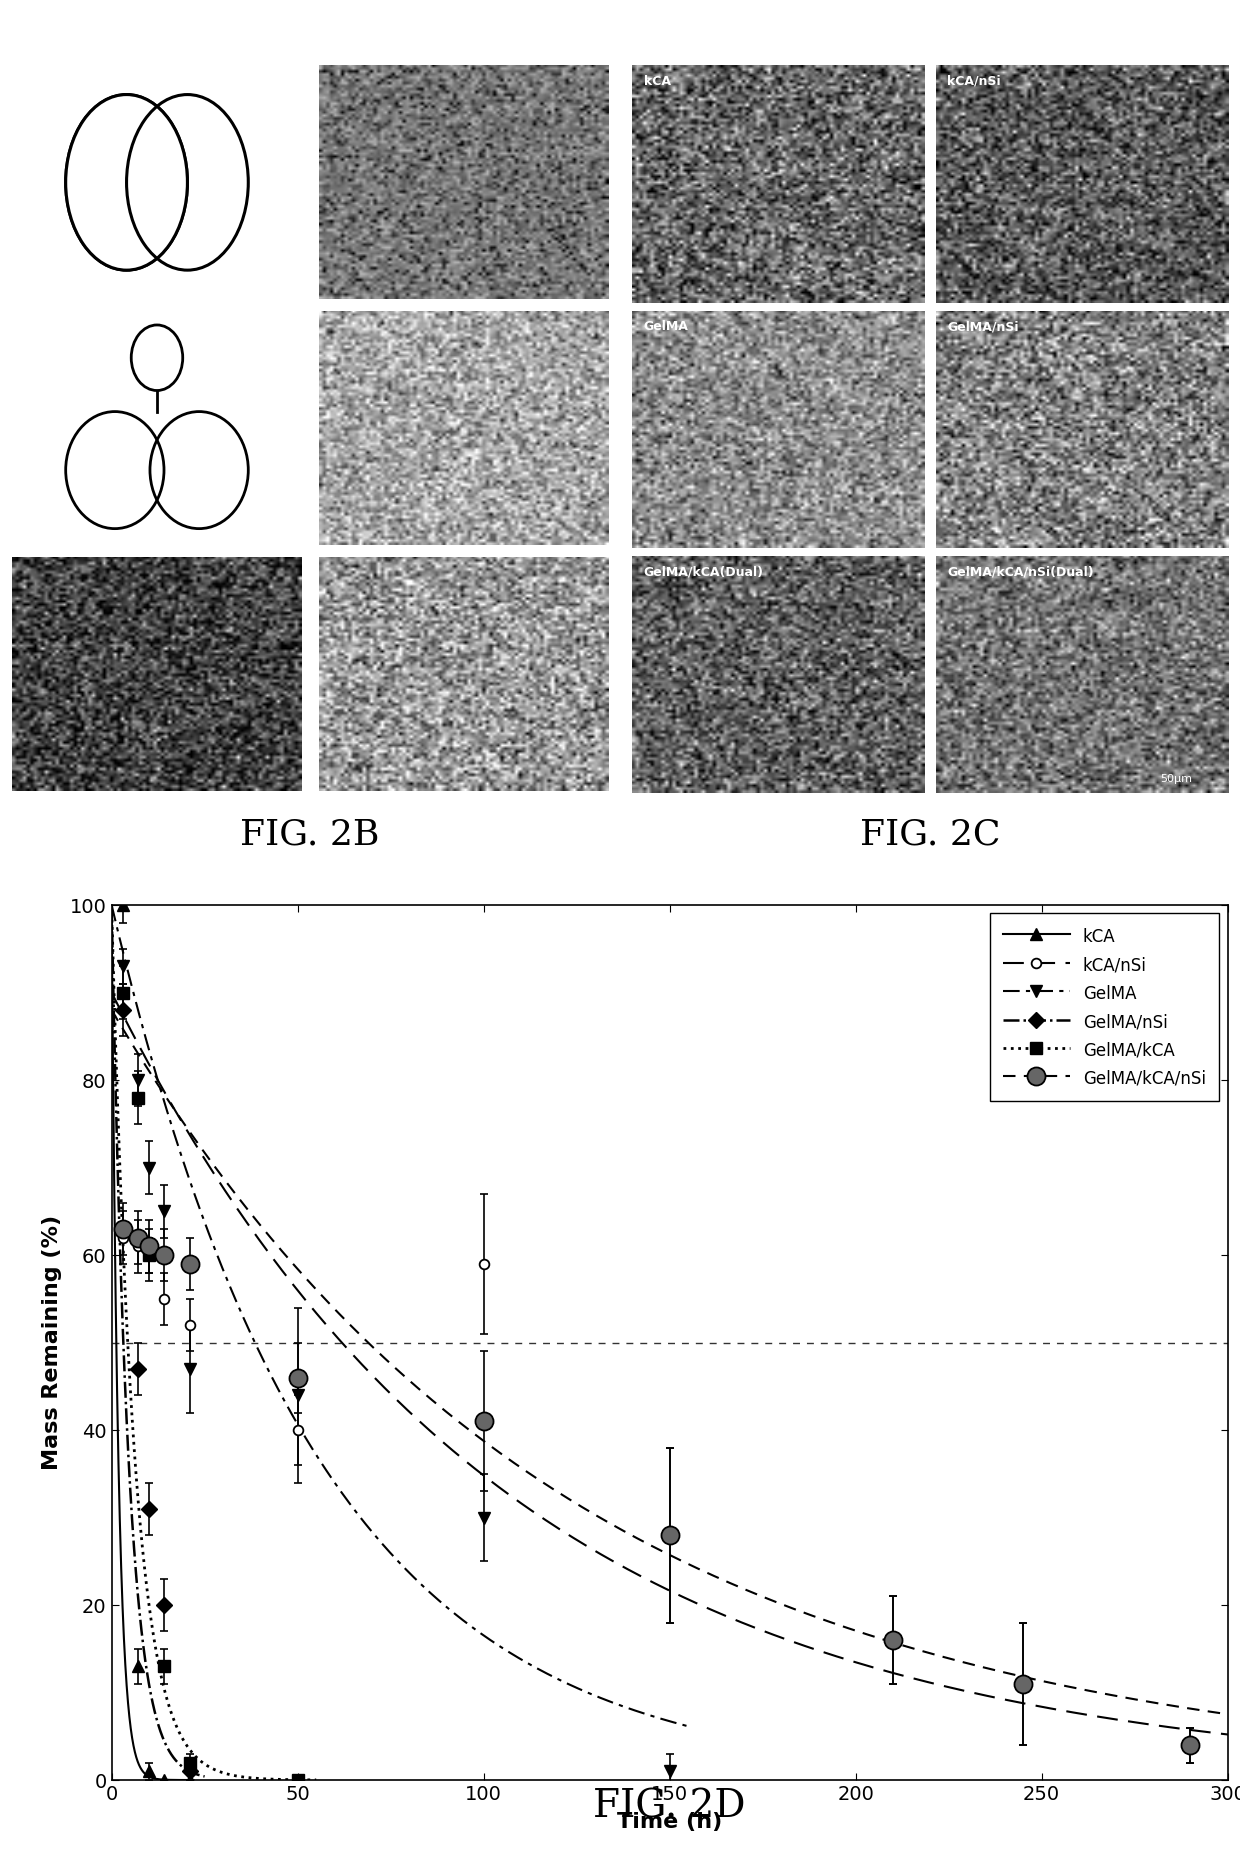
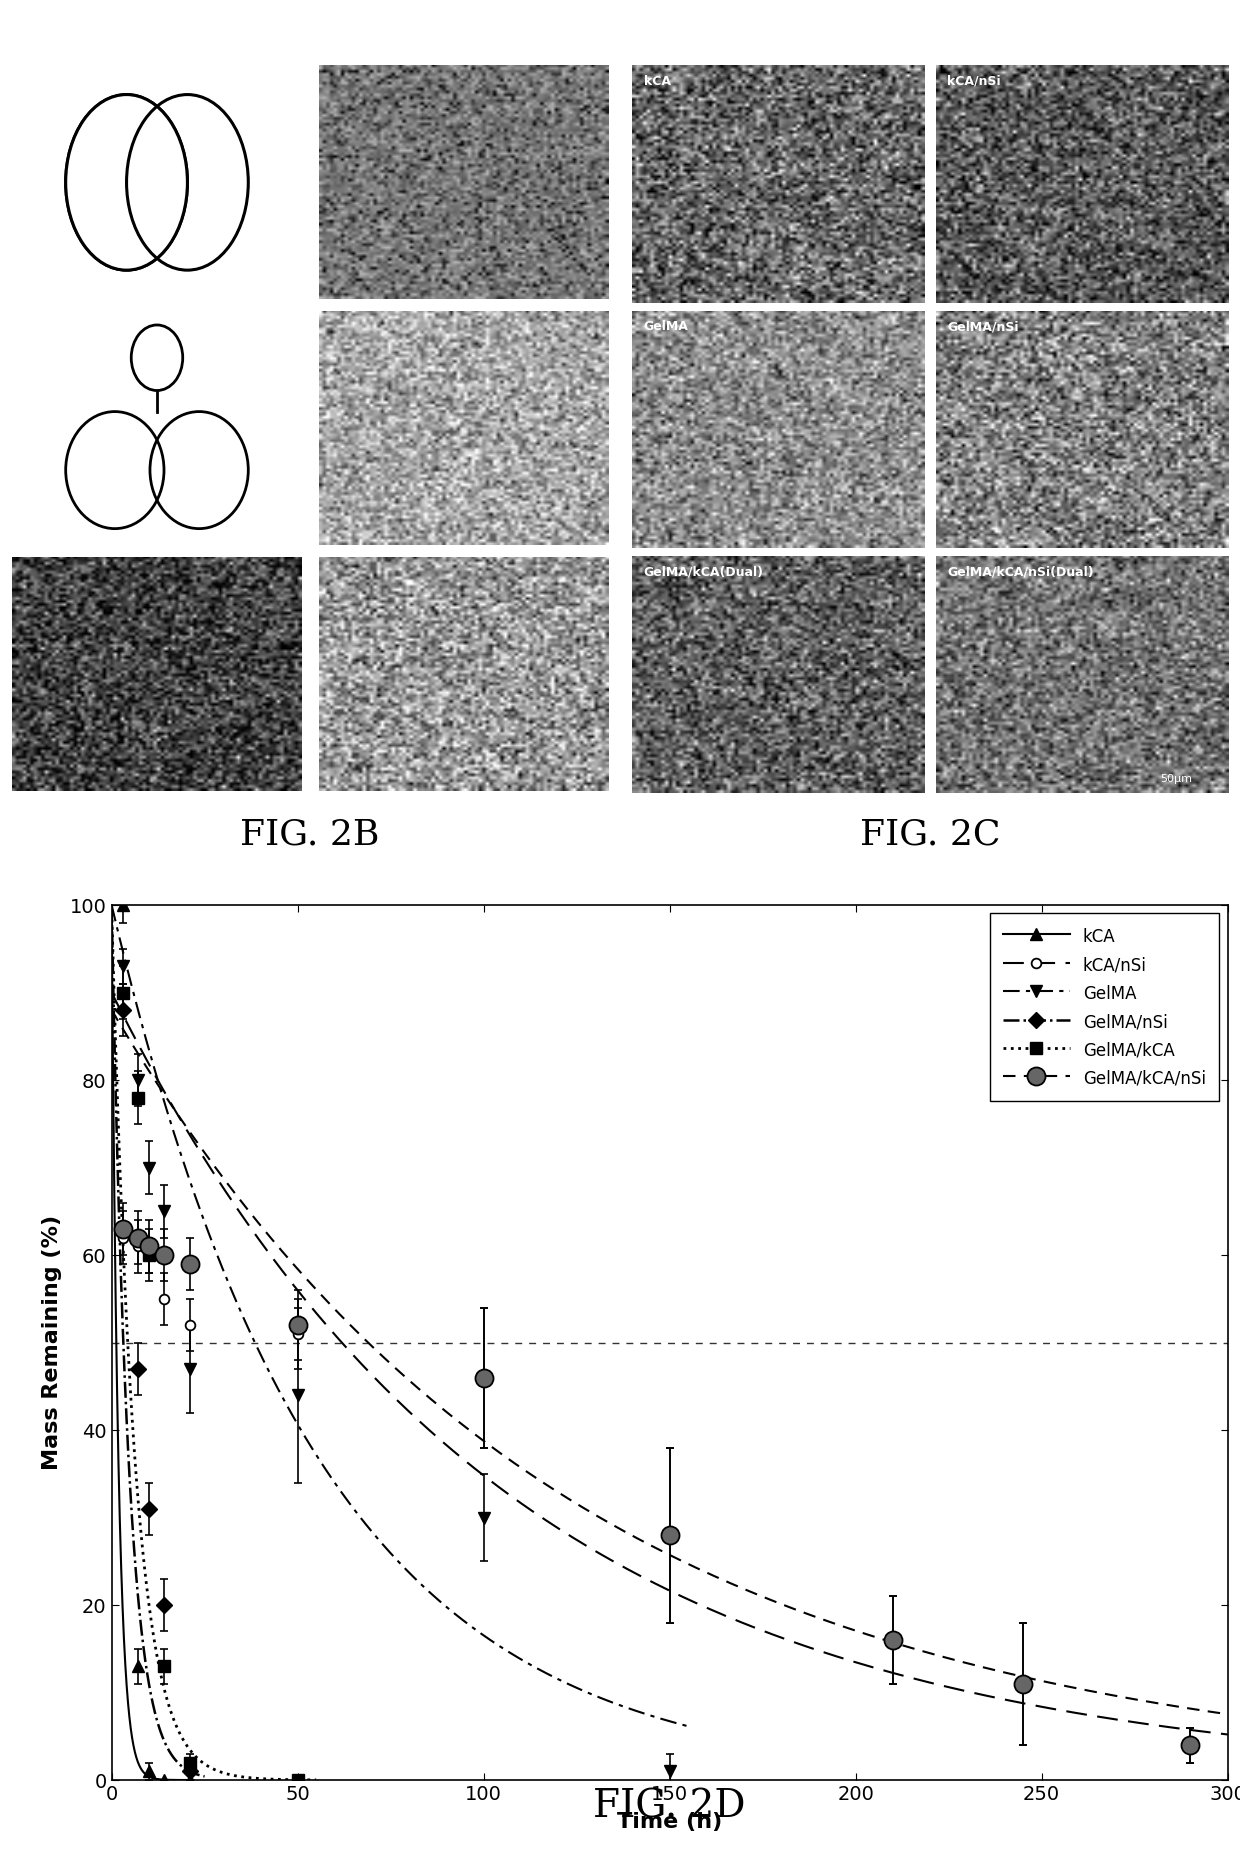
kCA/nSi/50: 40 -> 51
GelMA/kCA/nSi/50: 46 -> 52
kCA/nSi/100: 59 -> 46
GelMA/kCA/nSi/100: 41 -> 46
